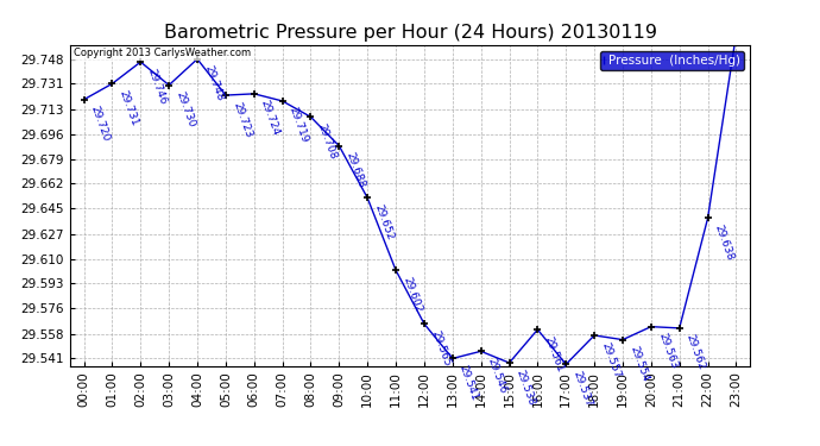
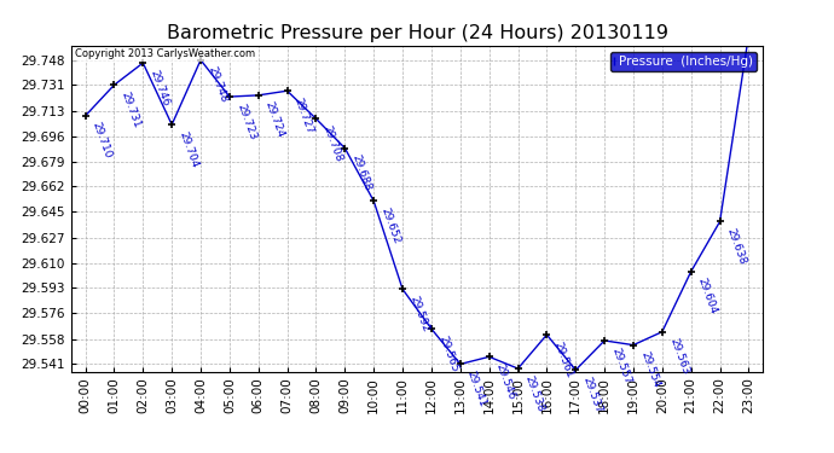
00:00: 29.720 -> 29.710
03:00: 29.730 -> 29.704
07:00: 29.719 -> 29.727
11:00: 29.602 -> 29.592
21:00: 29.562 -> 29.604
